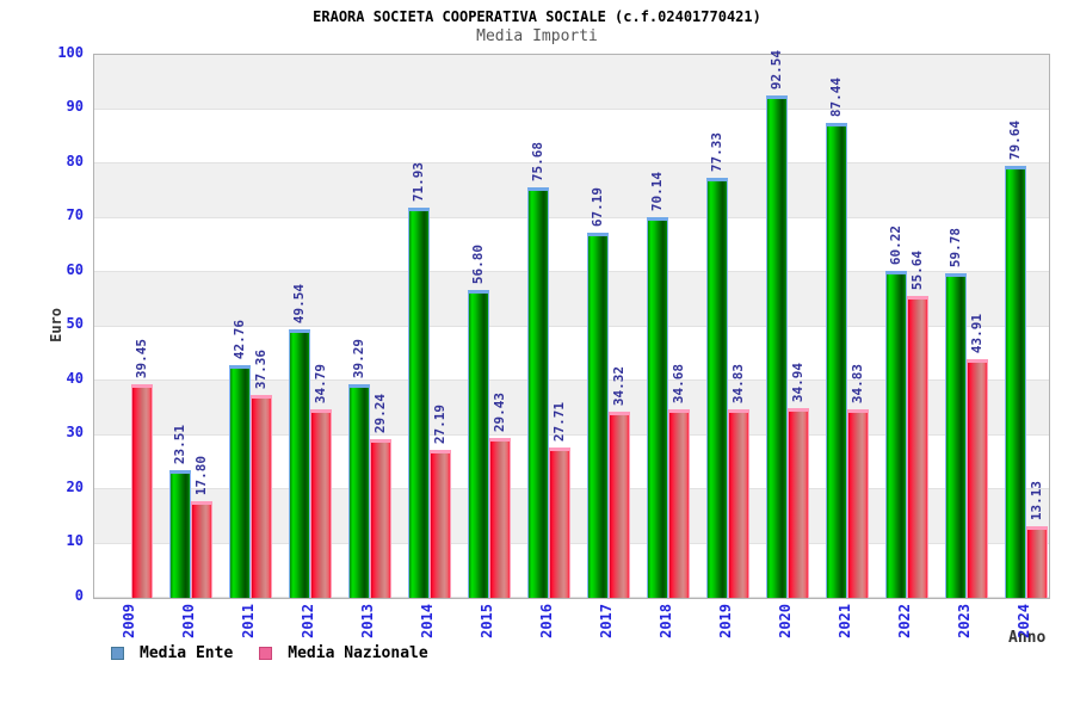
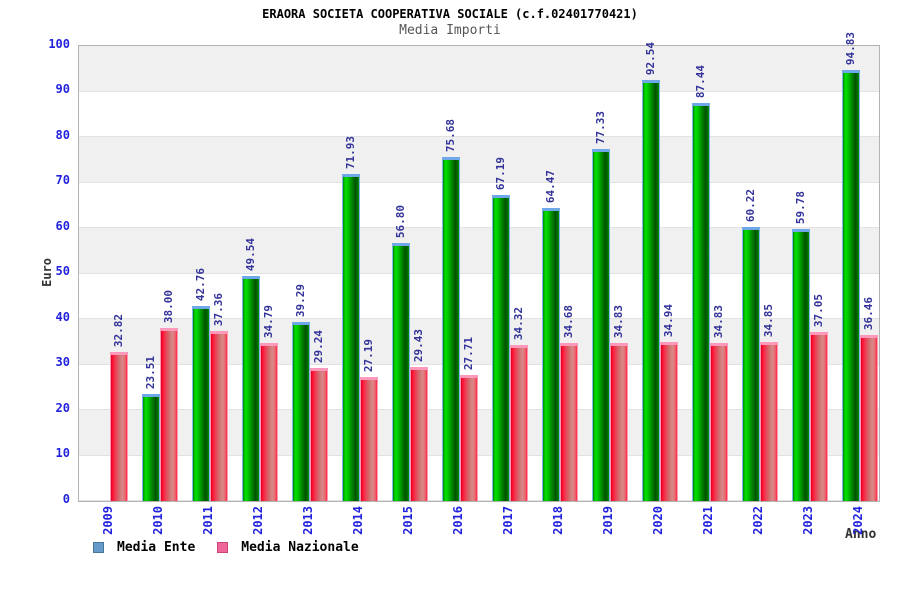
Media Nazionale/2009: 39.45 -> 32.82
Media Nazionale/2010: 17.80 -> 38.00
Media Ente/2018: 70.14 -> 64.47
Media Nazionale/2022: 55.64 -> 34.85
Media Nazionale/2023: 43.91 -> 37.05
Media Ente/2024: 79.64 -> 94.83
Media Nazionale/2024: 13.13 -> 36.46
